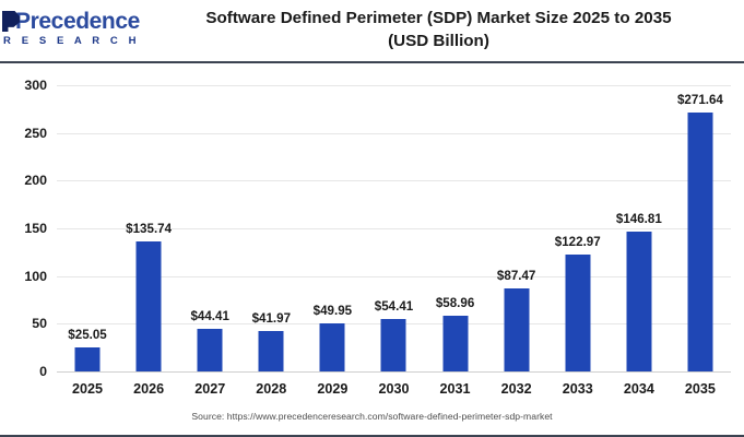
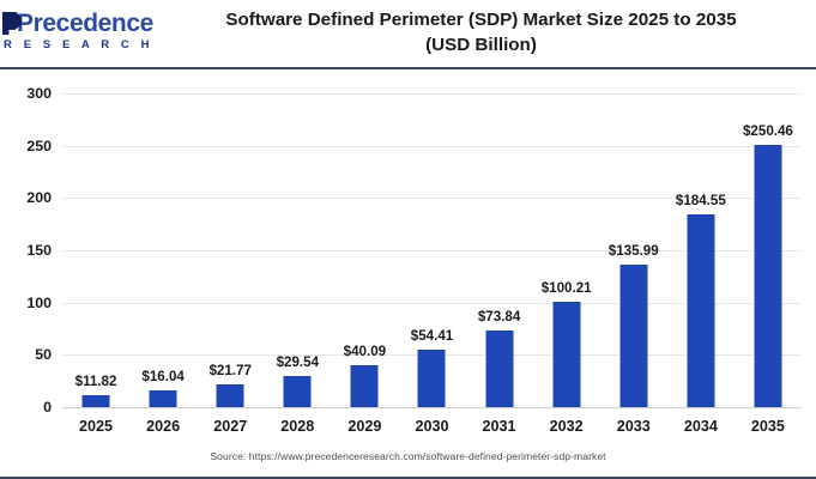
2025: $25.05 -> $11.82
2026: $135.74 -> $16.04
2027: $44.41 -> $21.77
2028: $41.97 -> $29.54
2029: $49.95 -> $40.09
2031: $58.96 -> $73.84
2032: $87.47 -> $100.21
2033: $122.97 -> $135.99
2034: $146.81 -> $184.55
2035: $271.64 -> $250.46
